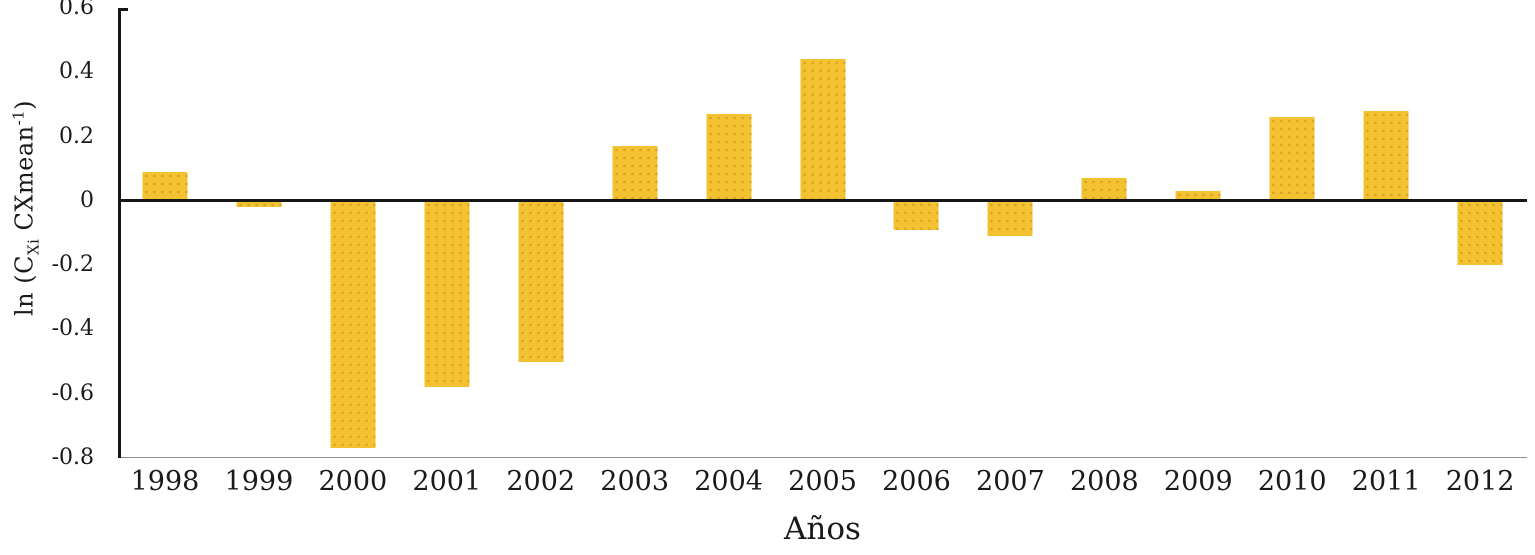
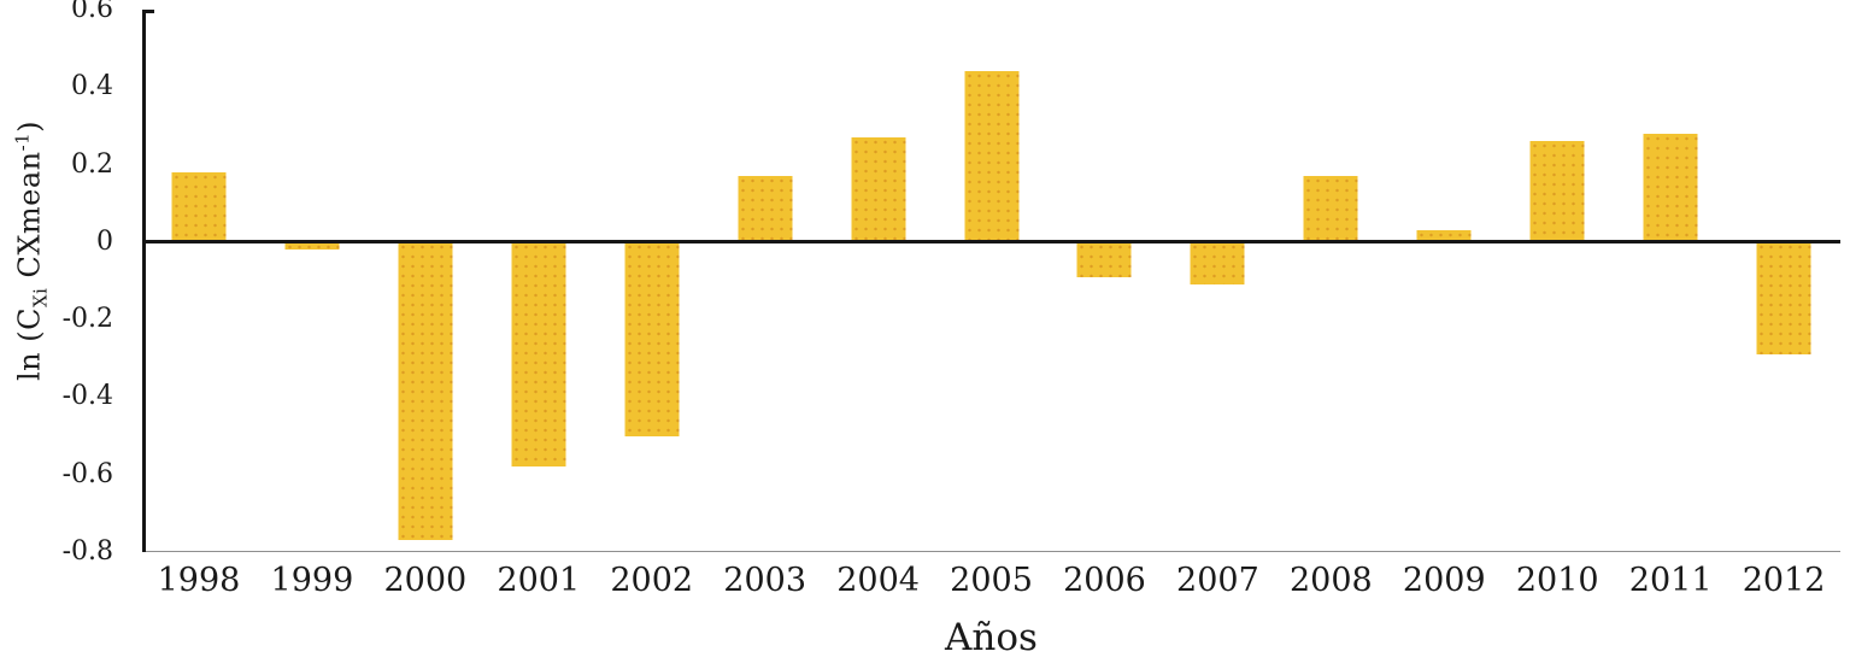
1998: 0.09 -> 0.18
2008: 0.07 -> 0.17
2012: -0.20 -> -0.29
